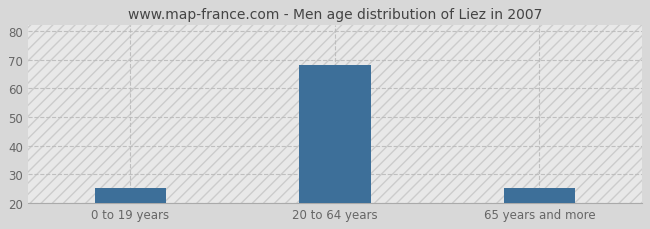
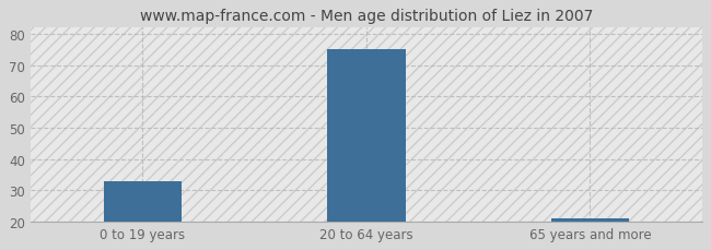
0 to 19 years: 25 -> 33
20 to 64 years: 68 -> 75
65 years and more: 25 -> 21
